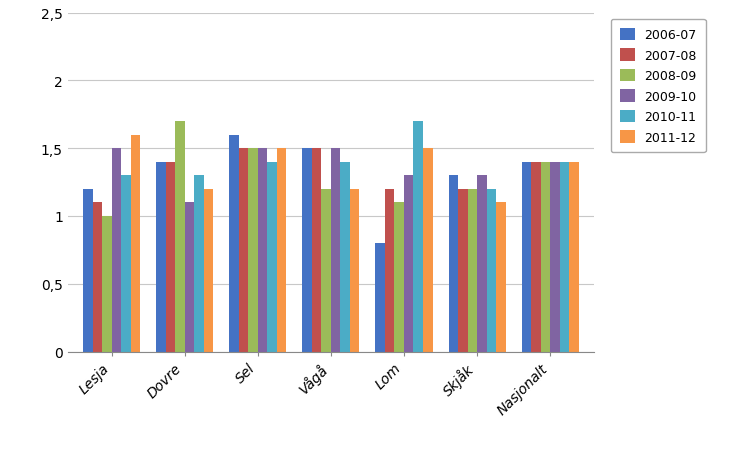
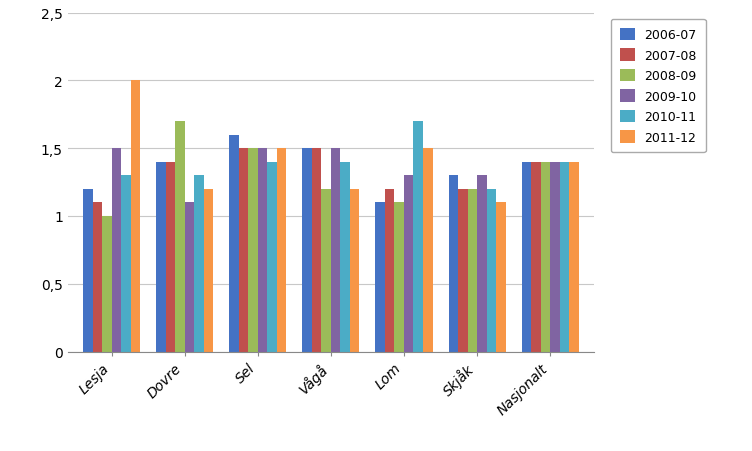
2011-12/Lesja: 1,6 -> 2,0
2006-07/Lom: 0,8 -> 1,1
